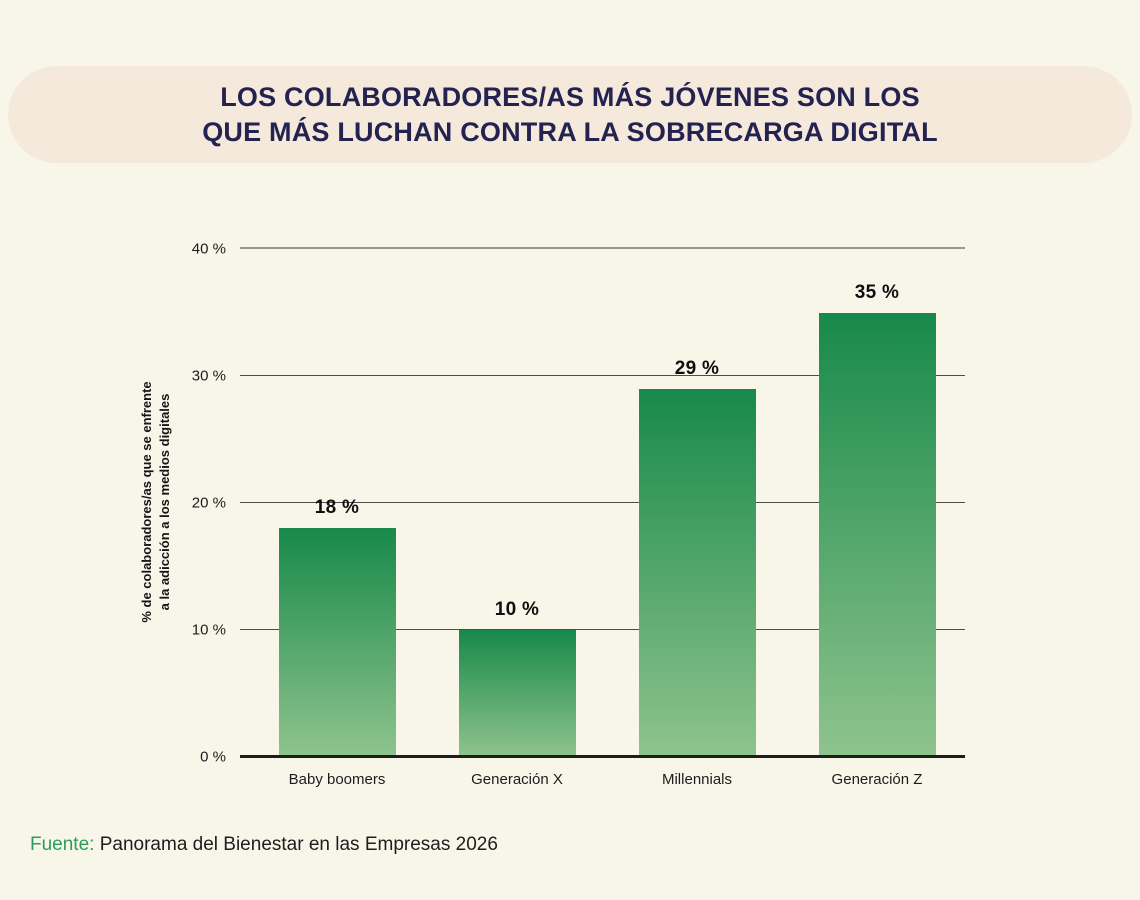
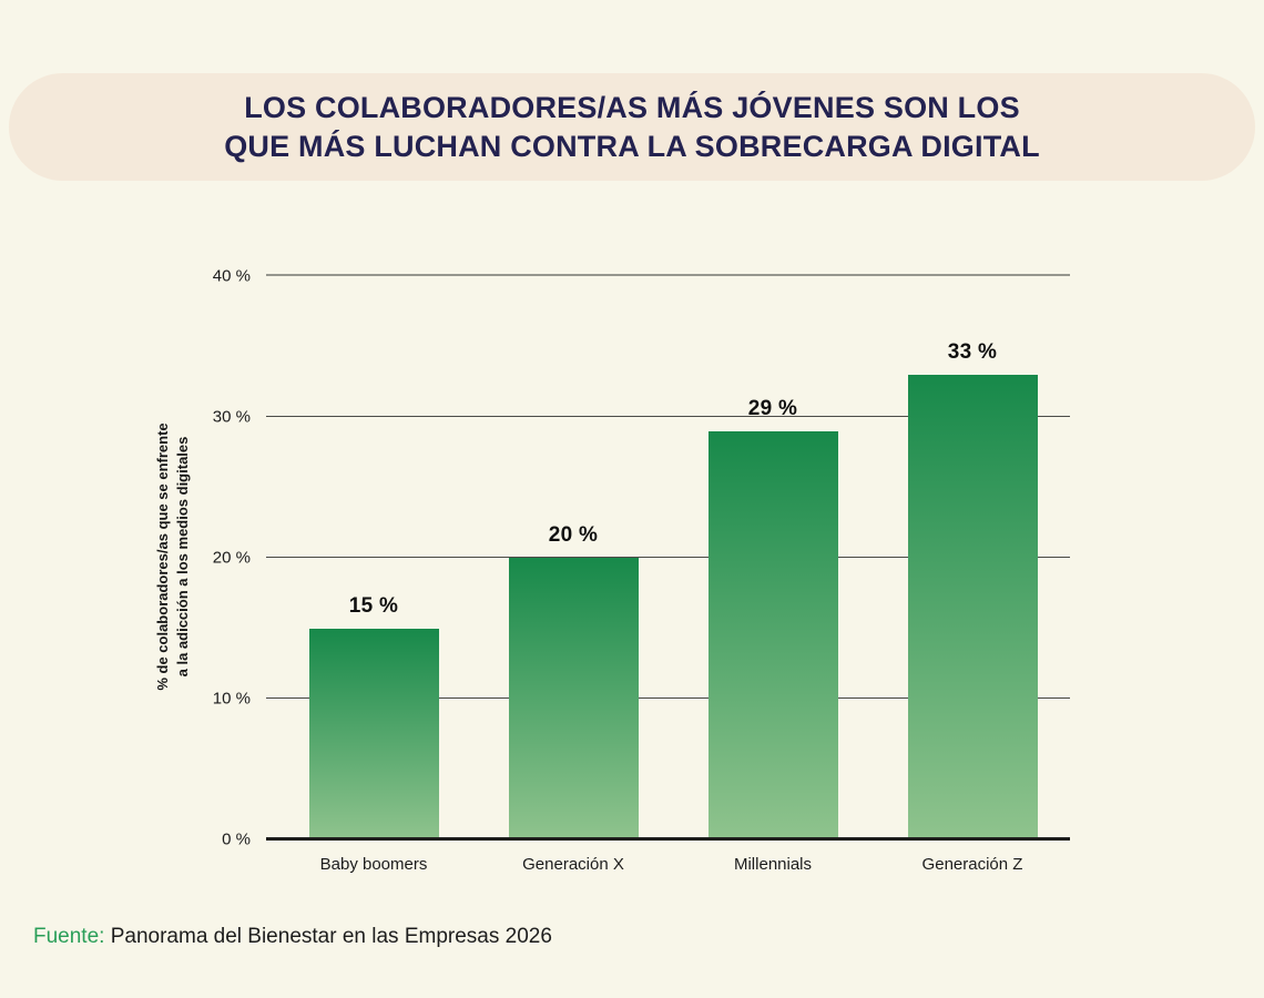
Baby boomers: 18 -> 15
Generación X: 10 -> 20
Generación Z: 35 -> 33
